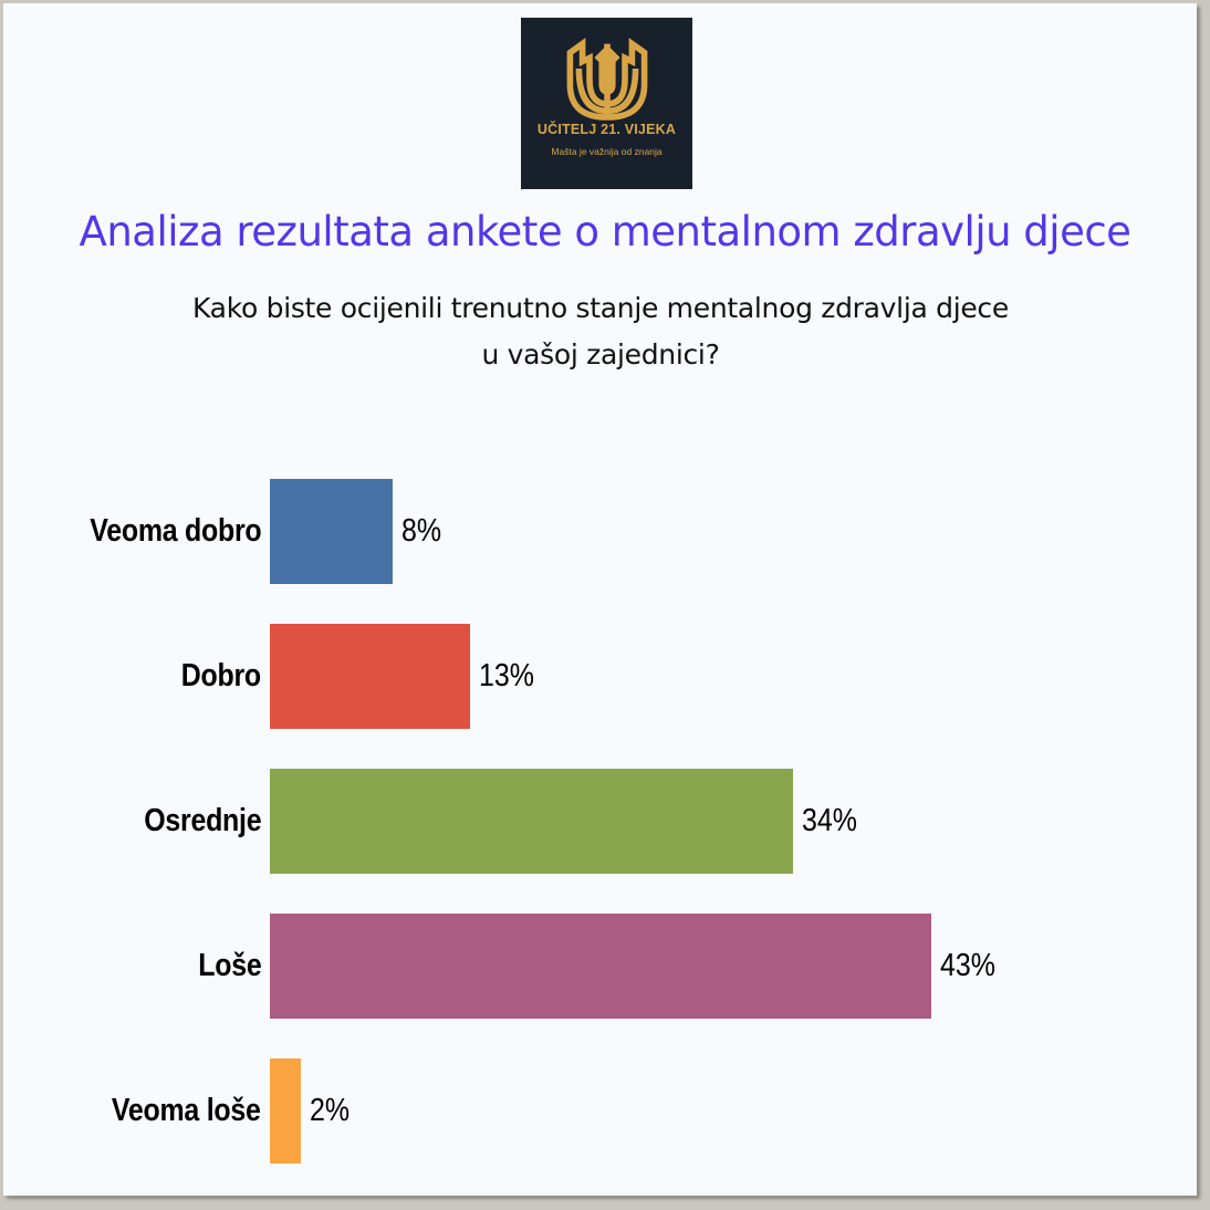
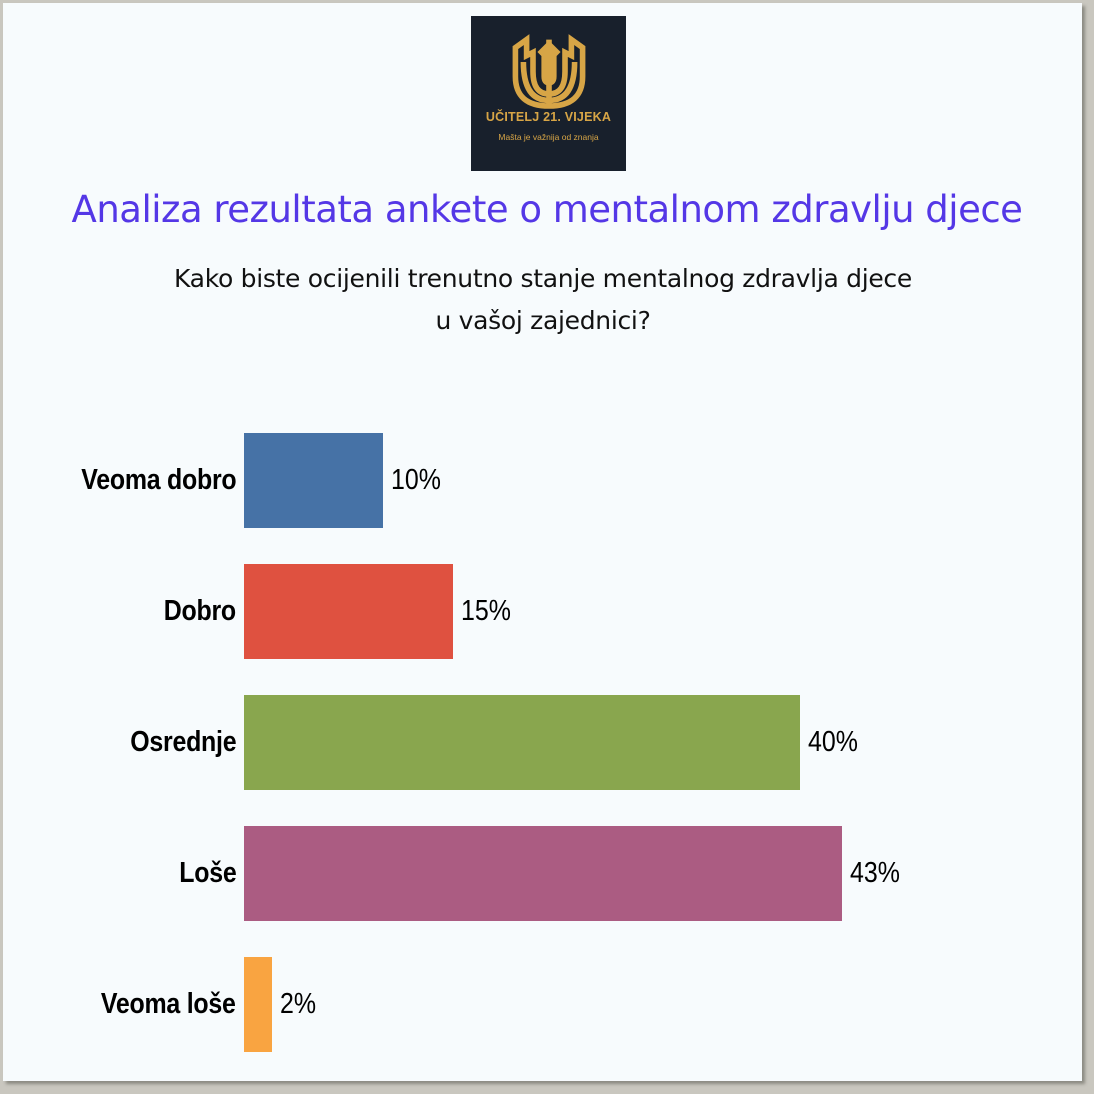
Veoma dobro: 8% -> 10%
Dobro: 13% -> 15%
Osrednje: 34% -> 40%
